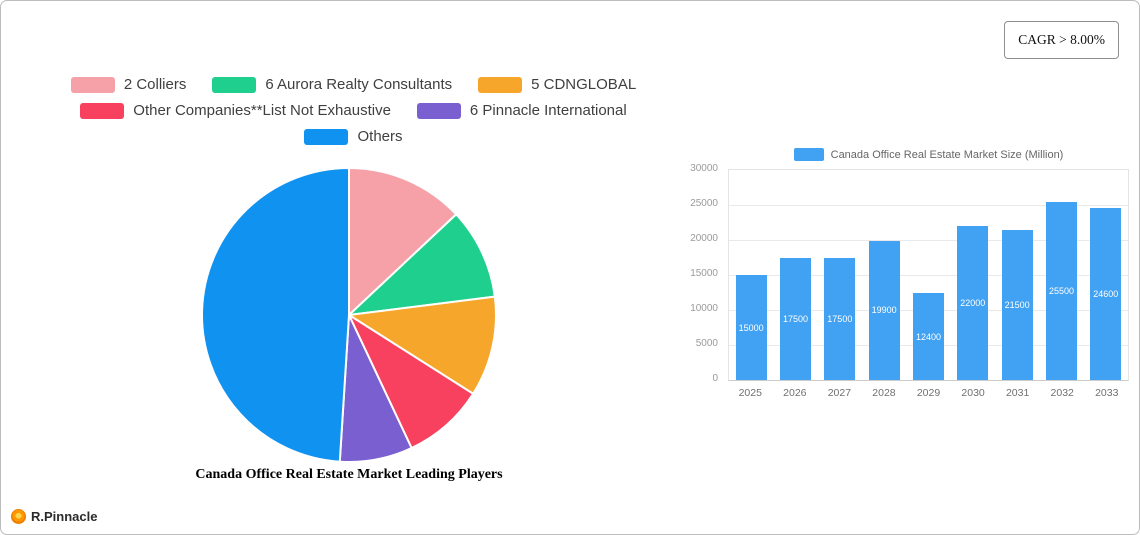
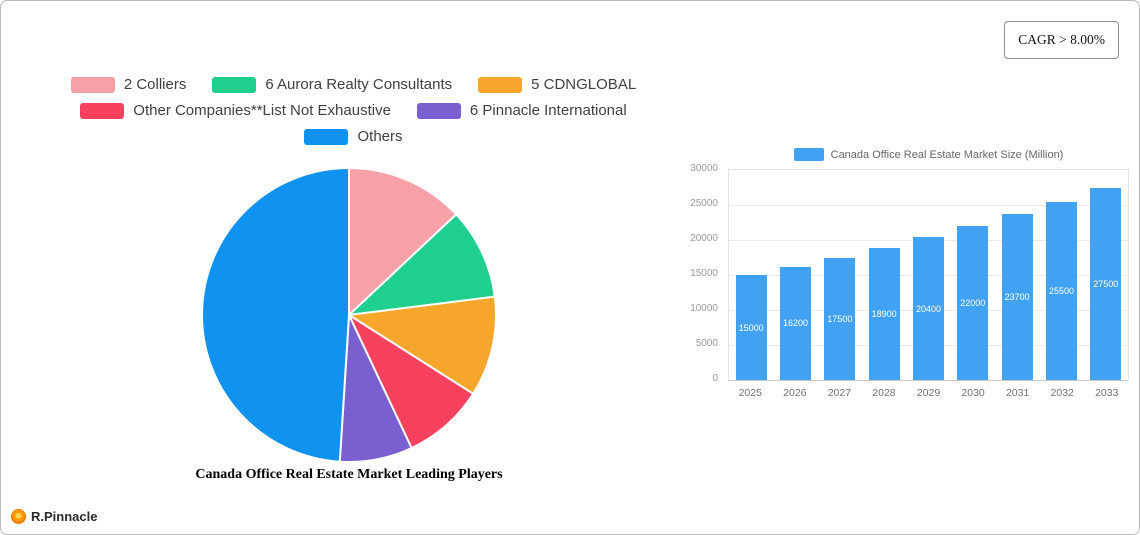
Canada Office Real Estate Market Size (Million)/2026: 17500 -> 16200
Canada Office Real Estate Market Size (Million)/2028: 19900 -> 18900
Canada Office Real Estate Market Size (Million)/2029: 12400 -> 20400
Canada Office Real Estate Market Size (Million)/2031: 21500 -> 23700
Canada Office Real Estate Market Size (Million)/2033: 24600 -> 27500
